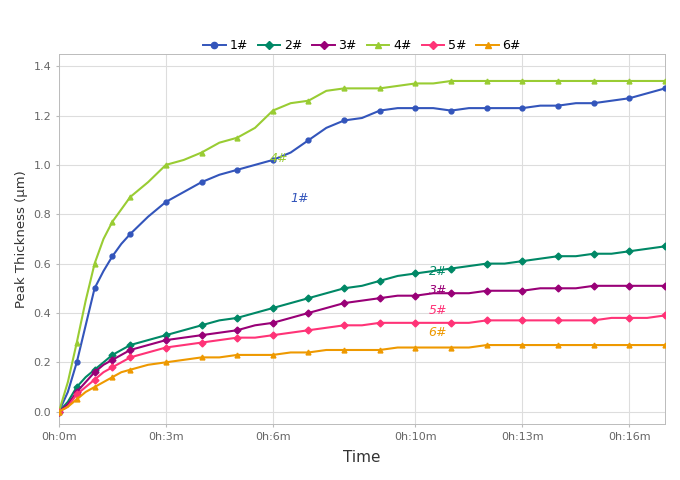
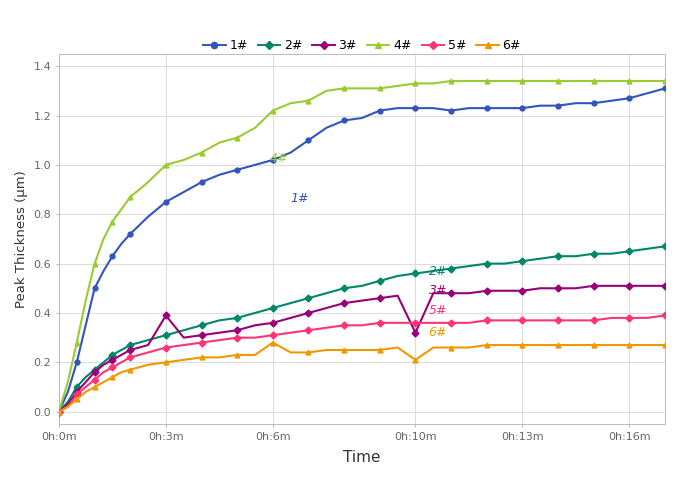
3#/0h:3m: 0.29 -> 0.39
6#/0h:6m: 0.23 -> 0.28
3#/0h:10m: 0.47 -> 0.32
6#/0h:10m: 0.26 -> 0.21
